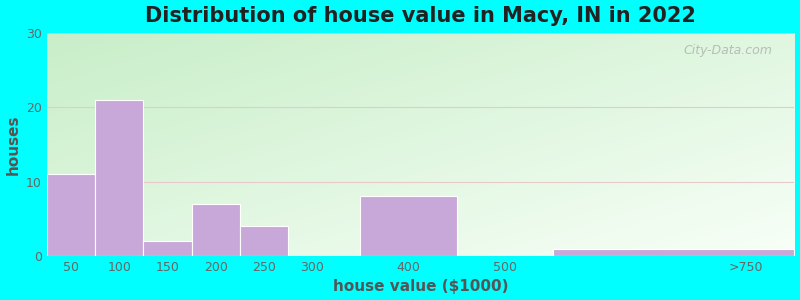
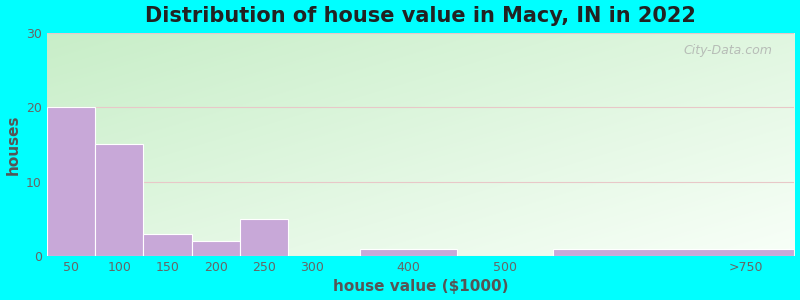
50: 11 -> 20
100: 21 -> 15
150: 2 -> 3
200: 7 -> 2
250: 4 -> 5
400: 8 -> 1
